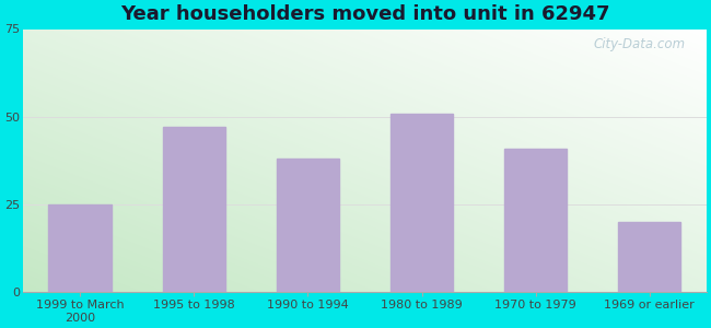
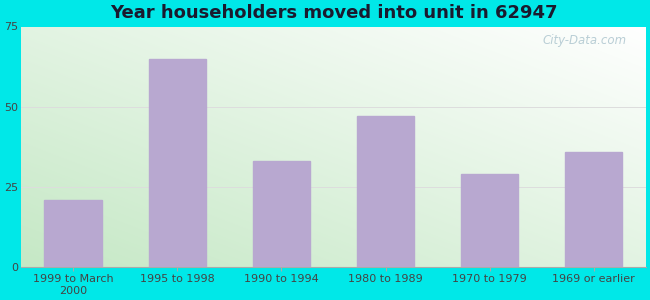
1999 to March 2000: 25 -> 21
1995 to 1998: 47 -> 65
1990 to 1994: 38 -> 33
1980 to 1989: 51 -> 47
1970 to 1979: 41 -> 29
1969 or earlier: 20 -> 36
